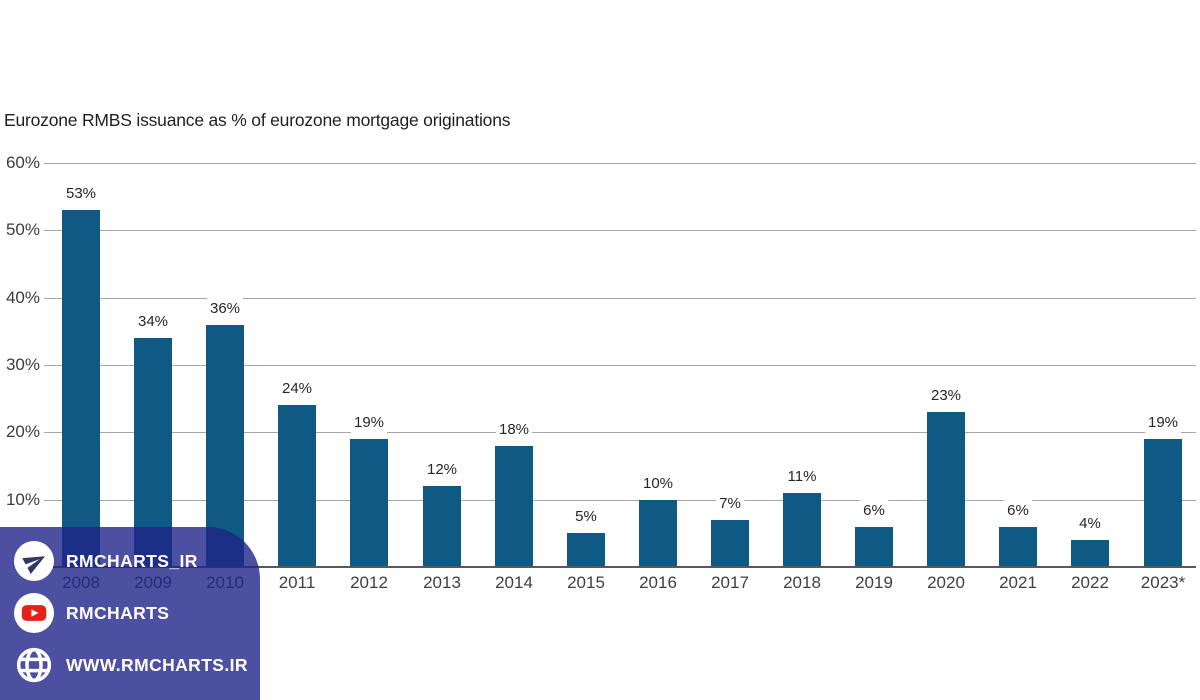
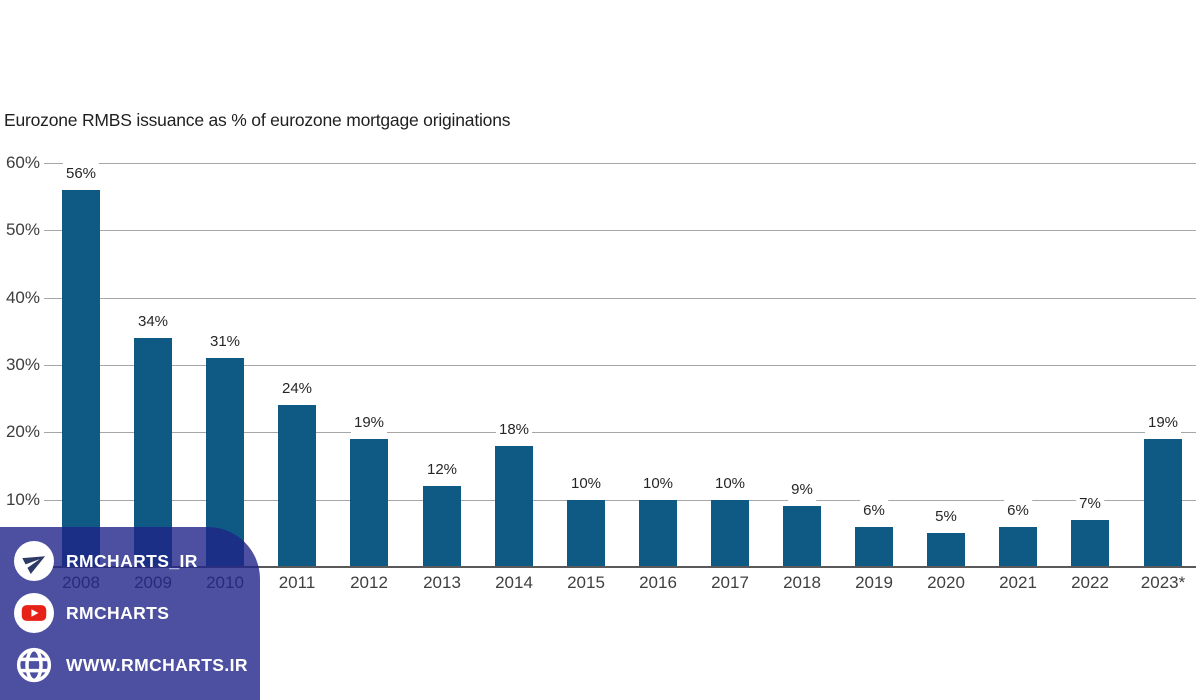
2008: 53% -> 56%
2010: 36% -> 31%
2015: 5% -> 10%
2017: 7% -> 10%
2018: 11% -> 9%
2020: 23% -> 5%
2022: 4% -> 7%
